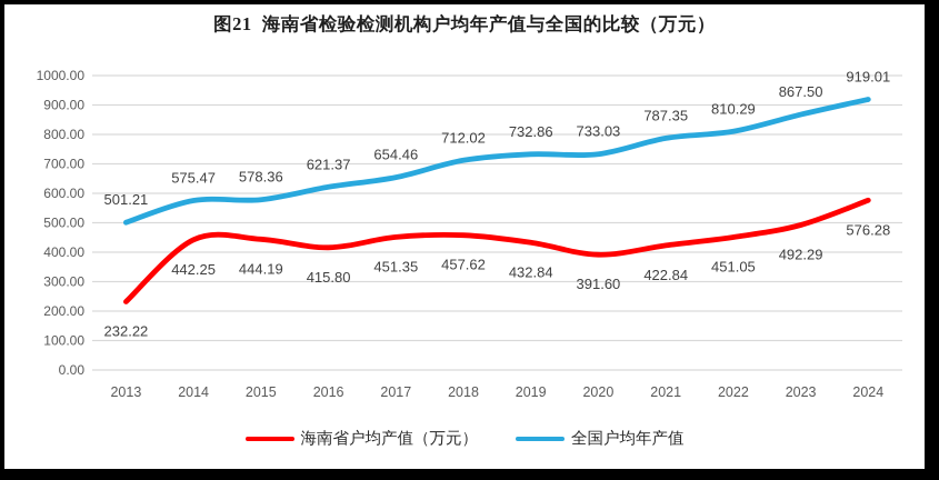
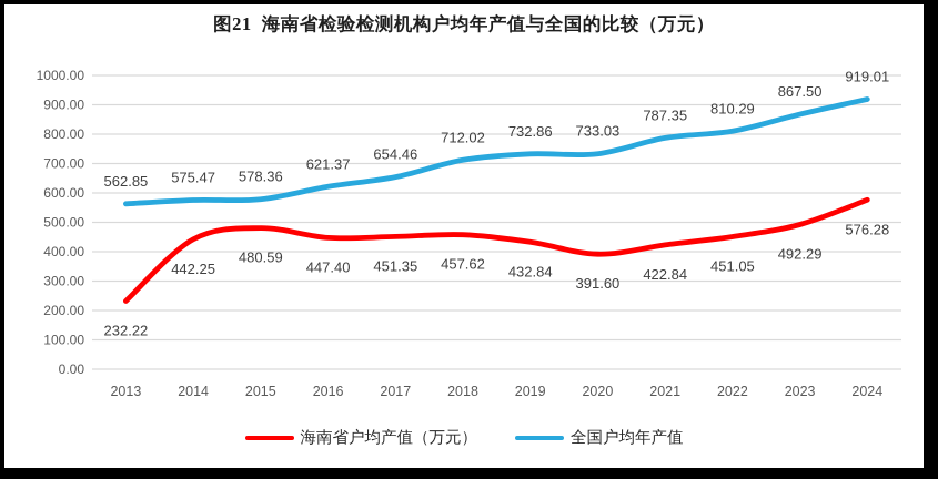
全国户均年产值/2013: 501.21 -> 562.85
海南省户均产值（万元）/2015: 444.19 -> 480.59
海南省户均产值（万元）/2016: 415.80 -> 447.40
